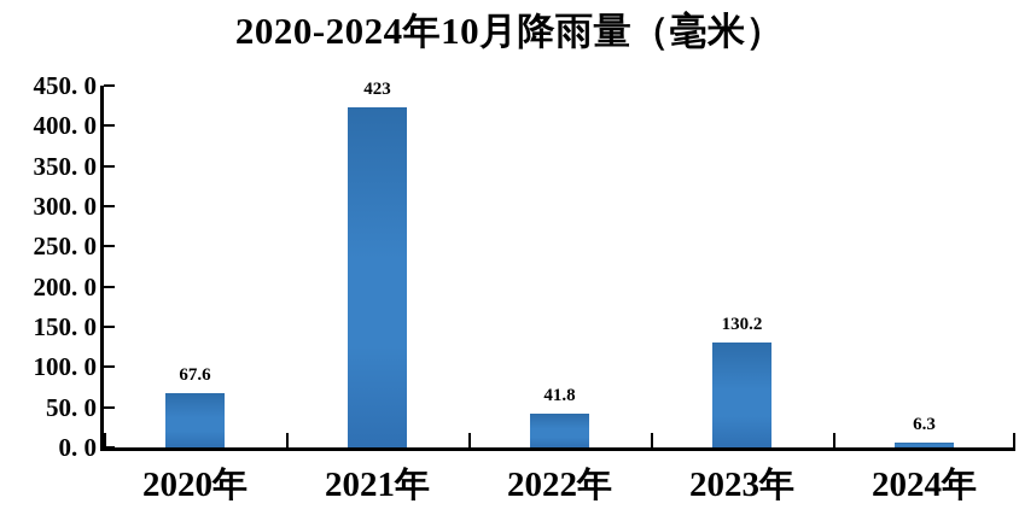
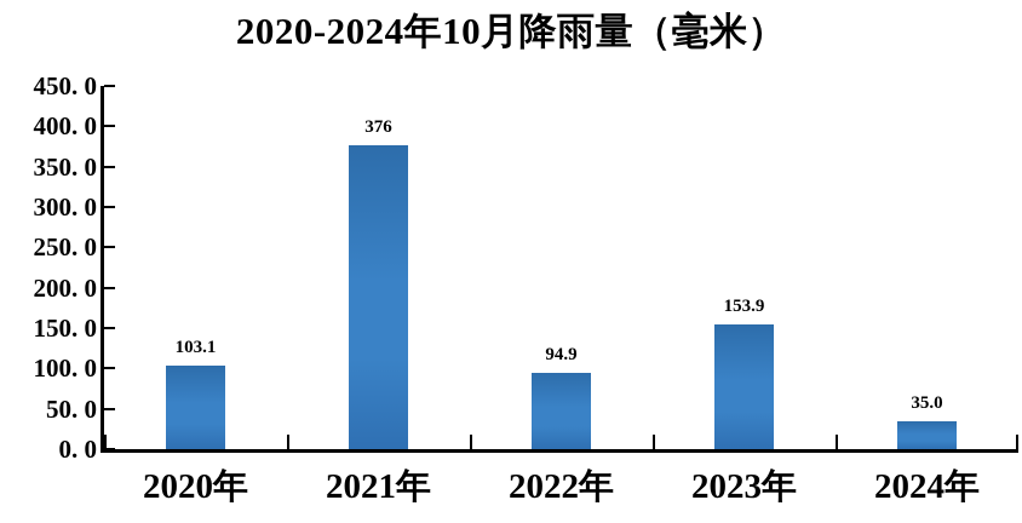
2020年: 67.6 -> 103.1
2021年: 423 -> 376
2022年: 41.8 -> 94.9
2023年: 130.2 -> 153.9
2024年: 6.3 -> 35.0
